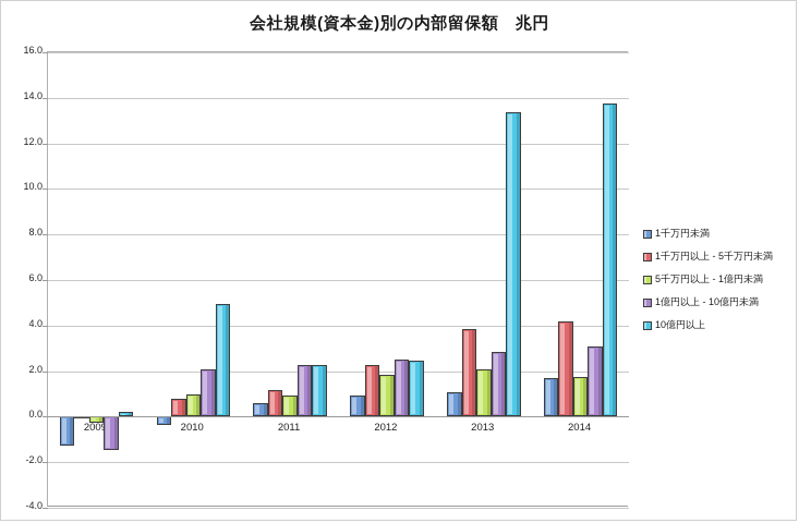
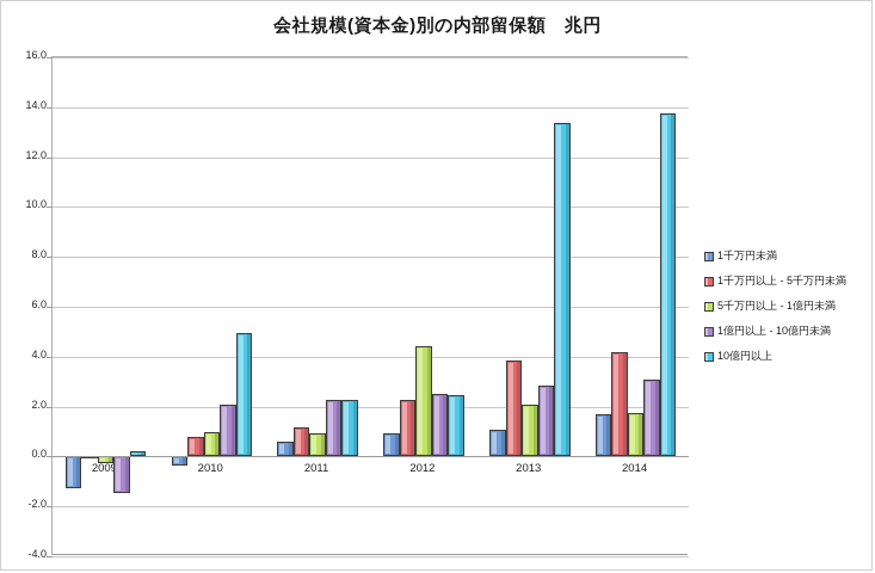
5千万円以上 - 1億円未満/2012: 1.9 -> 4.4
